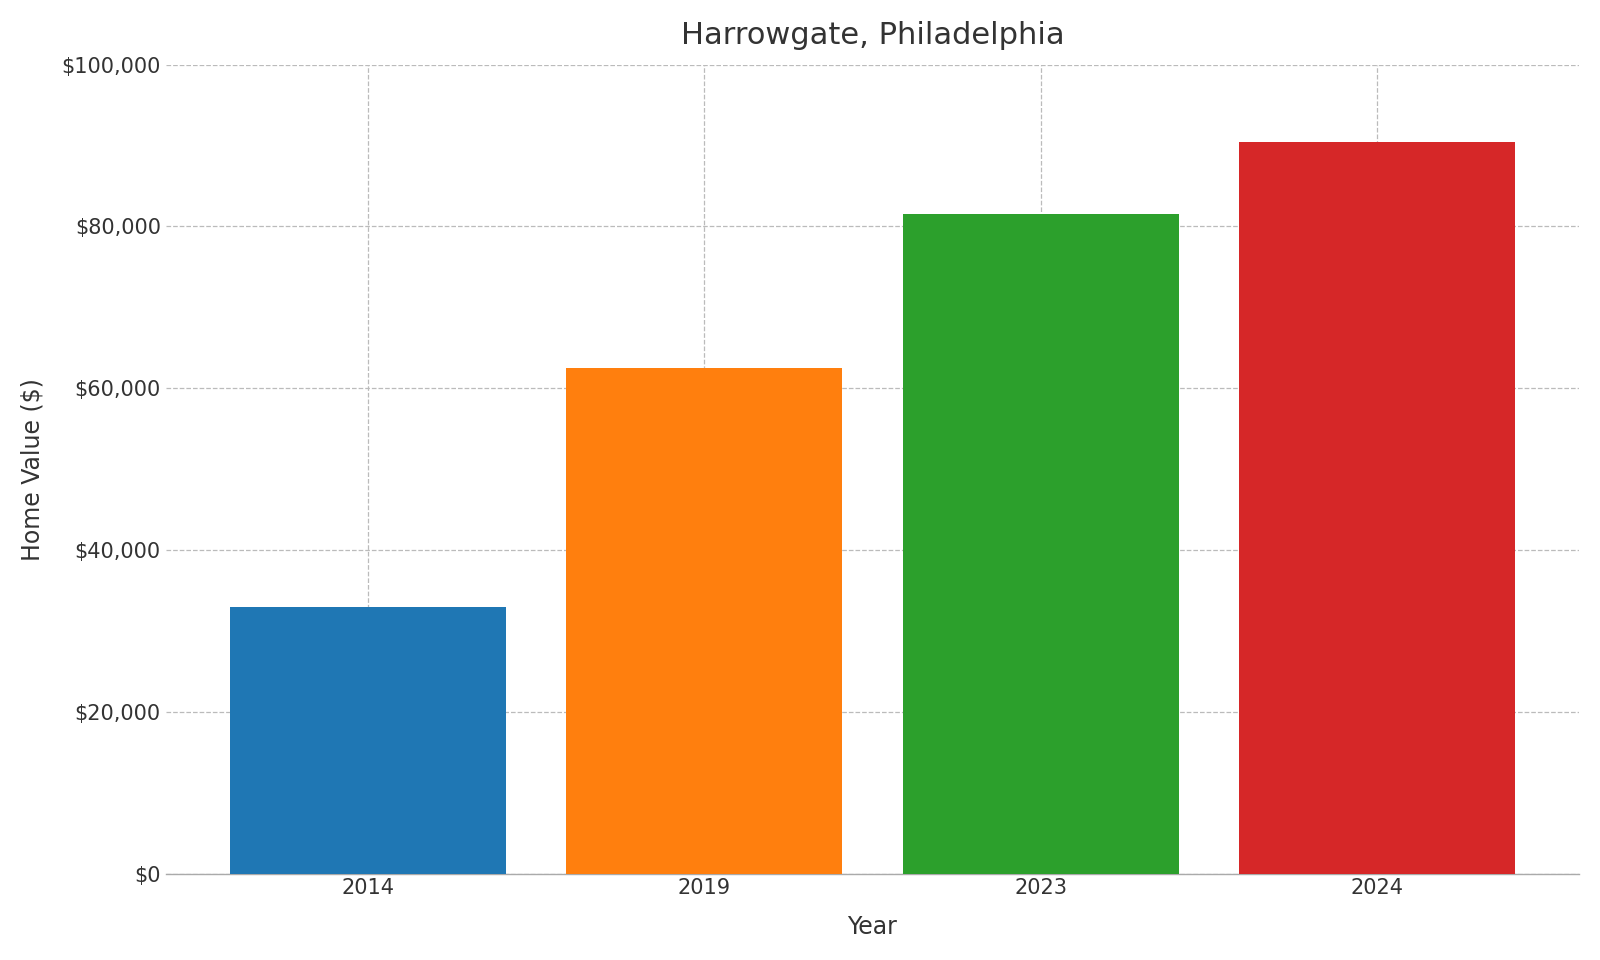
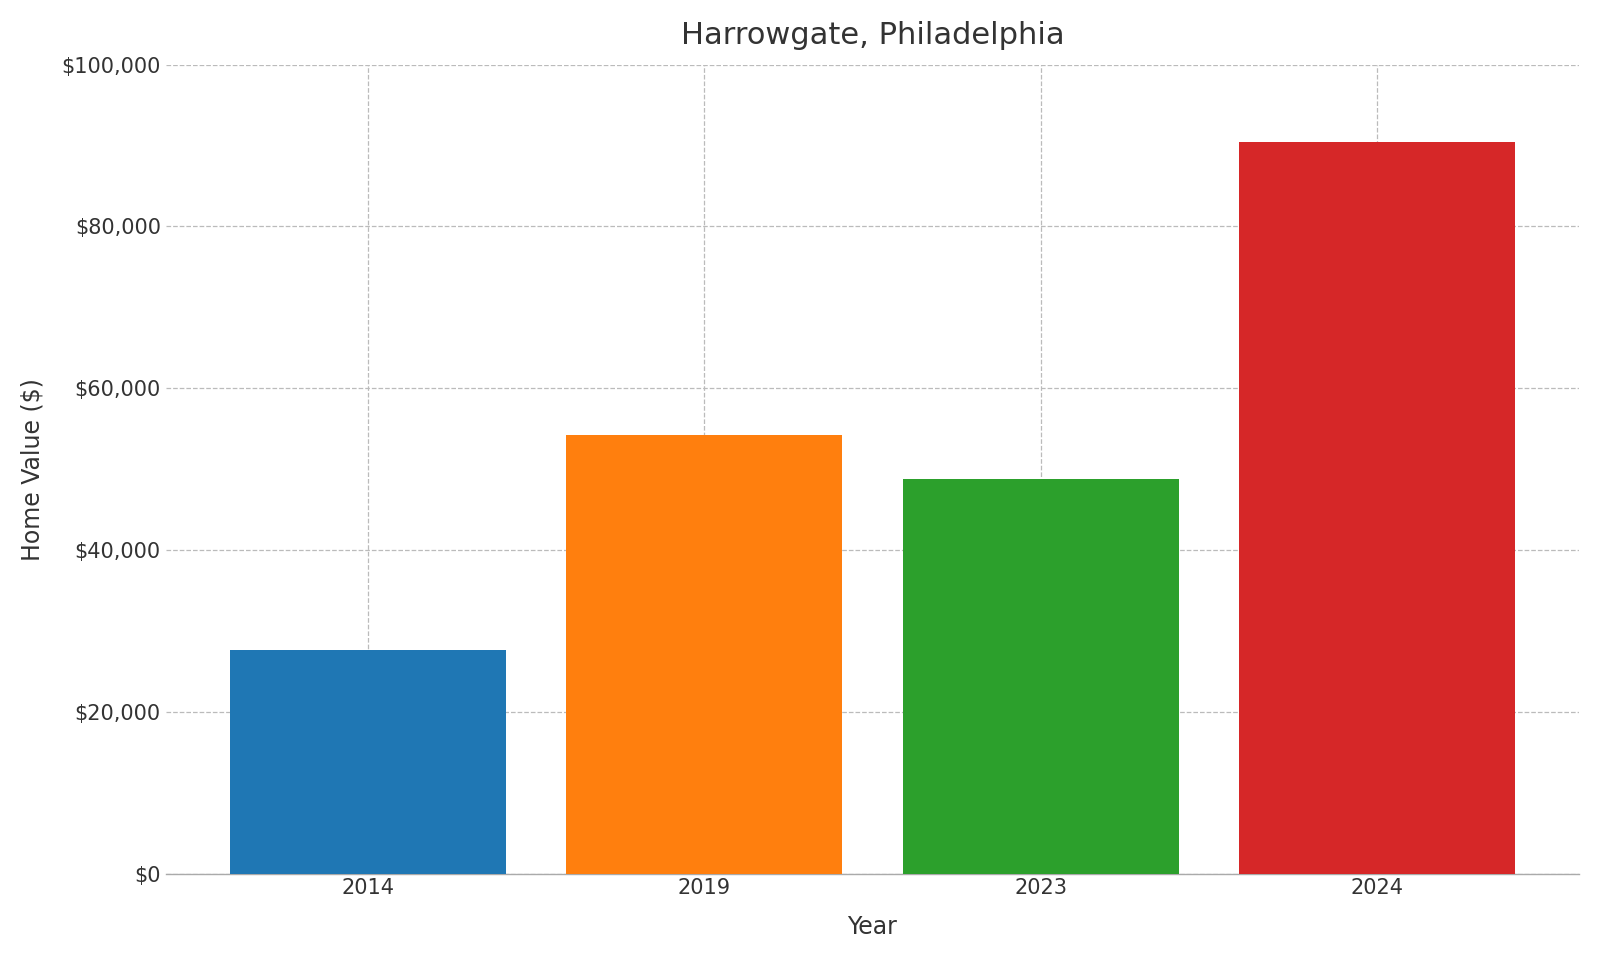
2014: $33,000 -> $27,600
2019: $62,500 -> $54,200
2023: $81,500 -> $48,800
